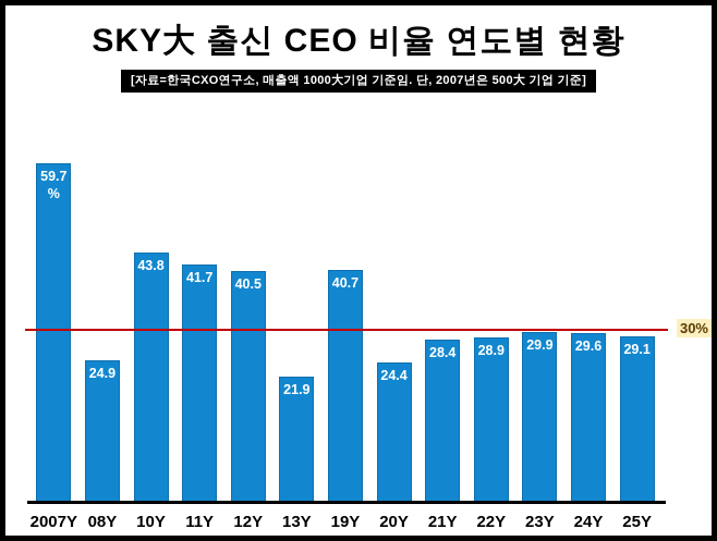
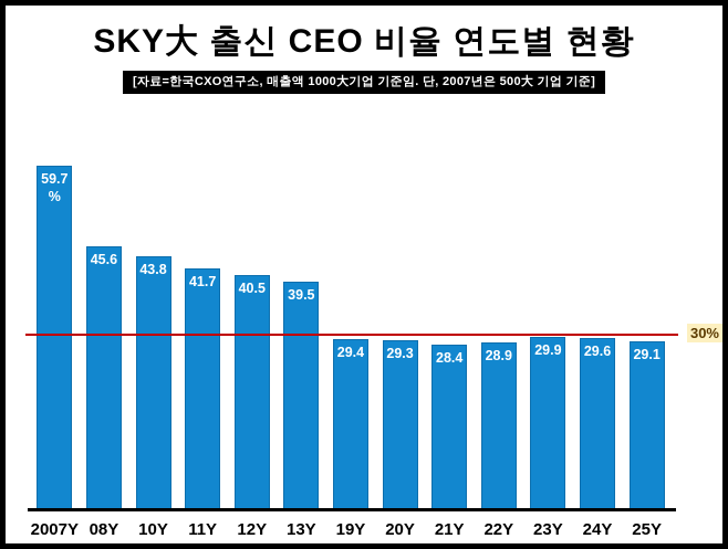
08Y: 24.9 -> 45.6
13Y: 21.9 -> 39.5
19Y: 40.7 -> 29.4
20Y: 24.4 -> 29.3
